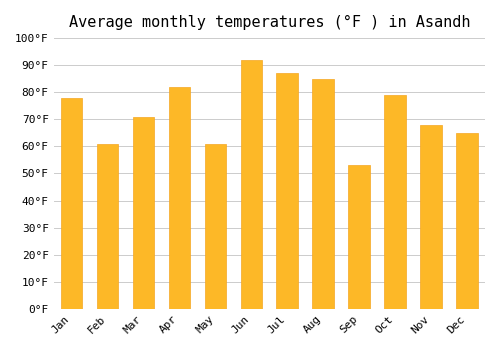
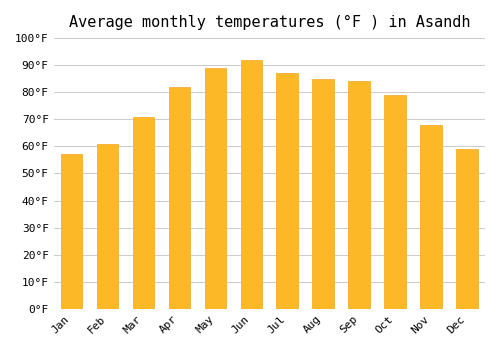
Jan: 78°F -> 57°F
May: 61°F -> 89°F
Sep: 53°F -> 84°F
Dec: 65°F -> 59°F
